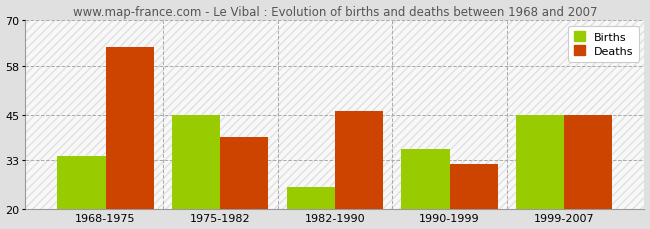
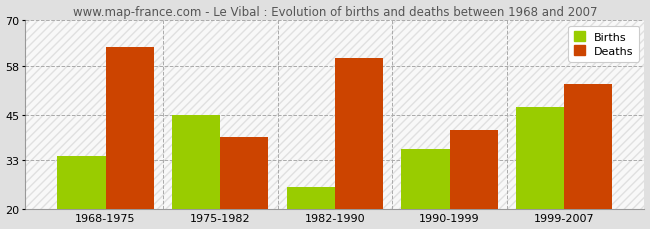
Deaths/1982-1990: 46 -> 60
Deaths/1990-1999: 32 -> 41
Births/1999-2007: 45 -> 47
Deaths/1999-2007: 45 -> 53
